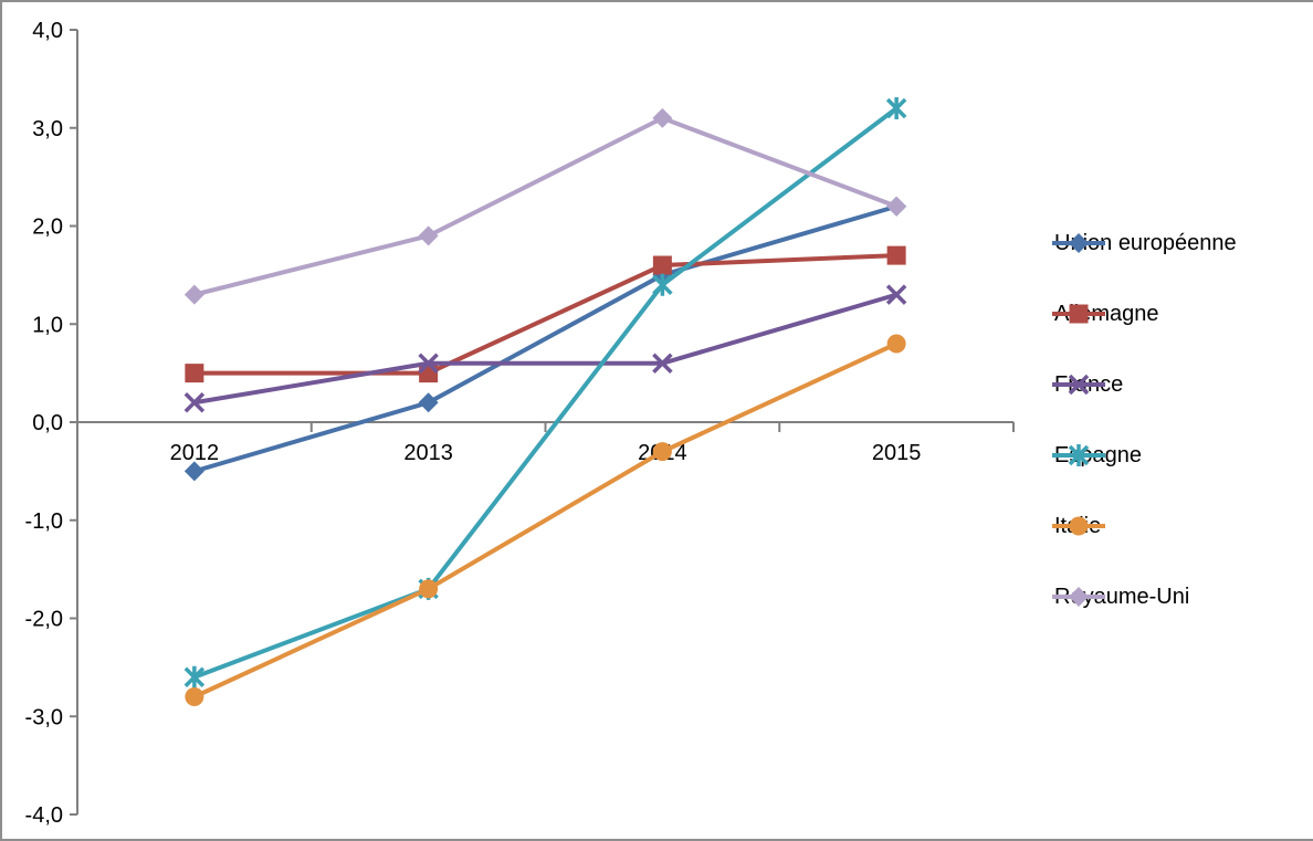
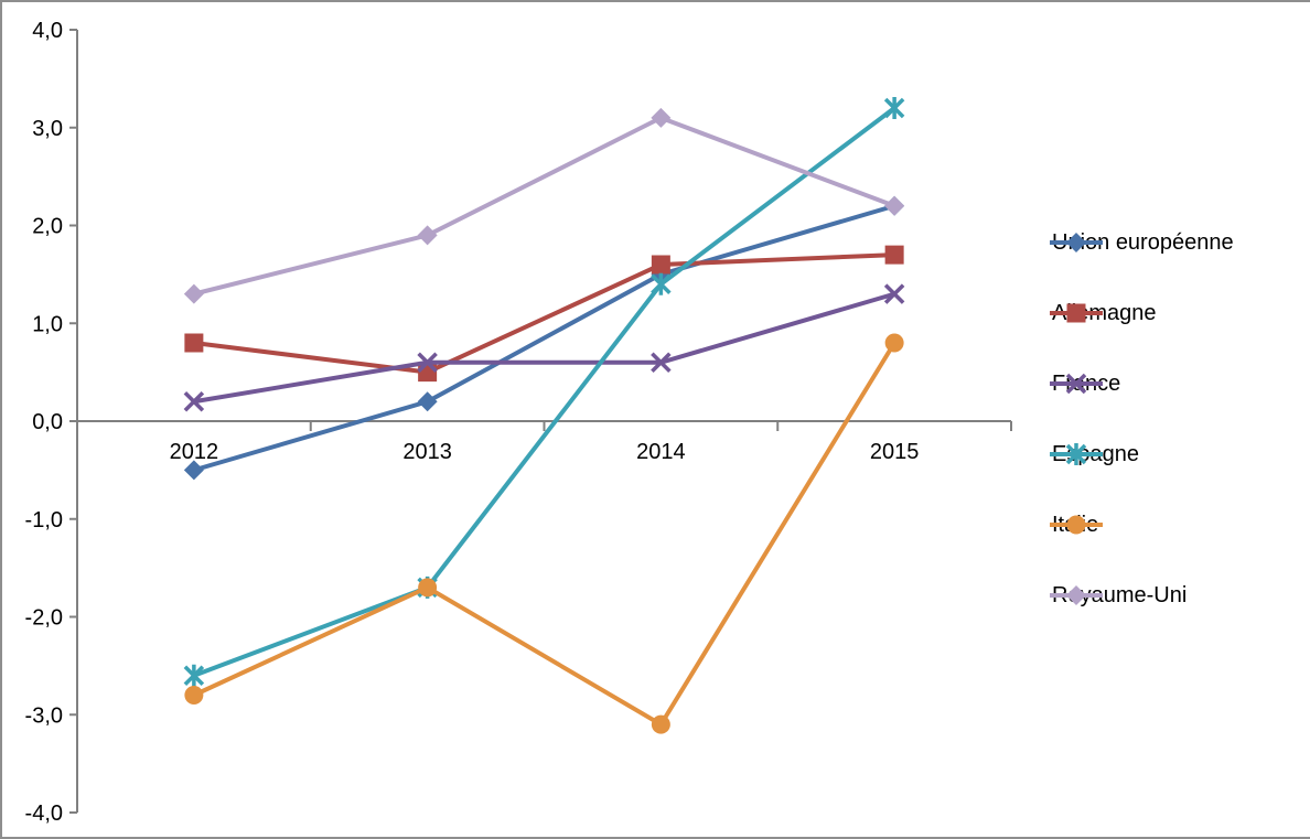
Allemagne/2012: 0,5 -> 0,8
Italie/2014: -0,3 -> -3,1
